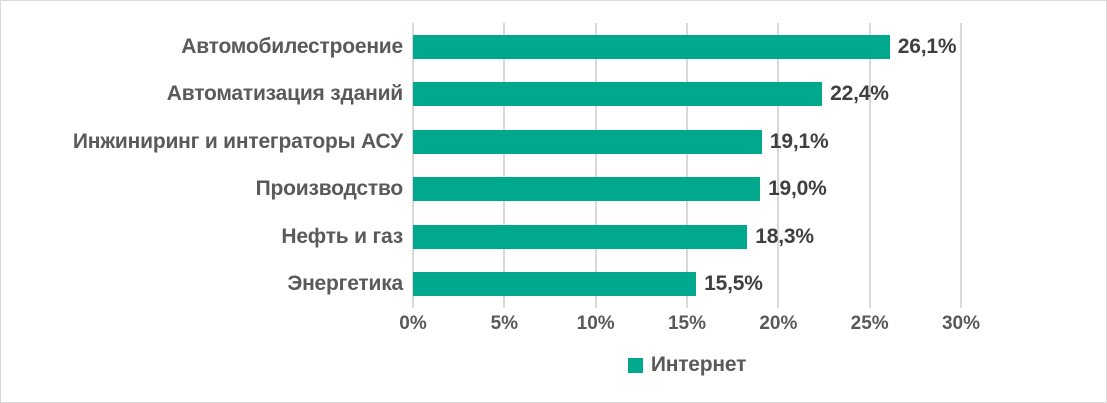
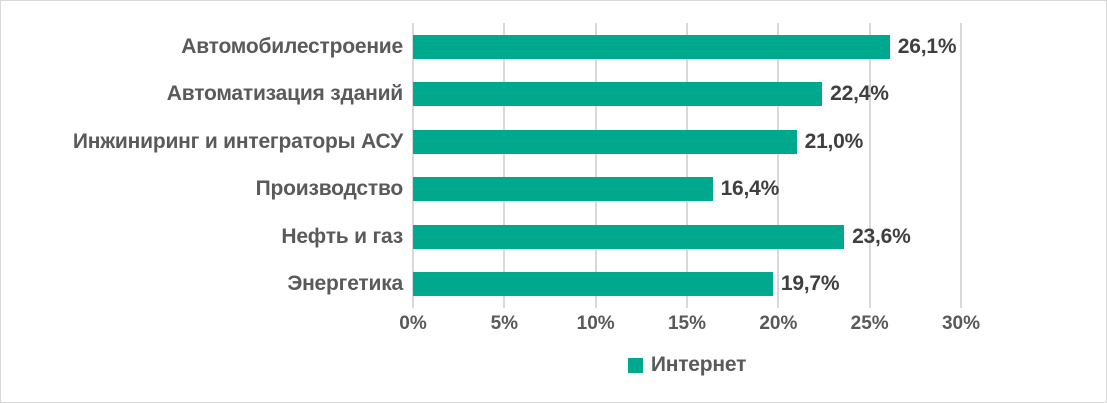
Инжиниринг и интеграторы АСУ: 19,1% -> 21,0%
Производство: 19,0% -> 16,4%
Нефть и газ: 18,3% -> 23,6%
Энергетика: 15,5% -> 19,7%
